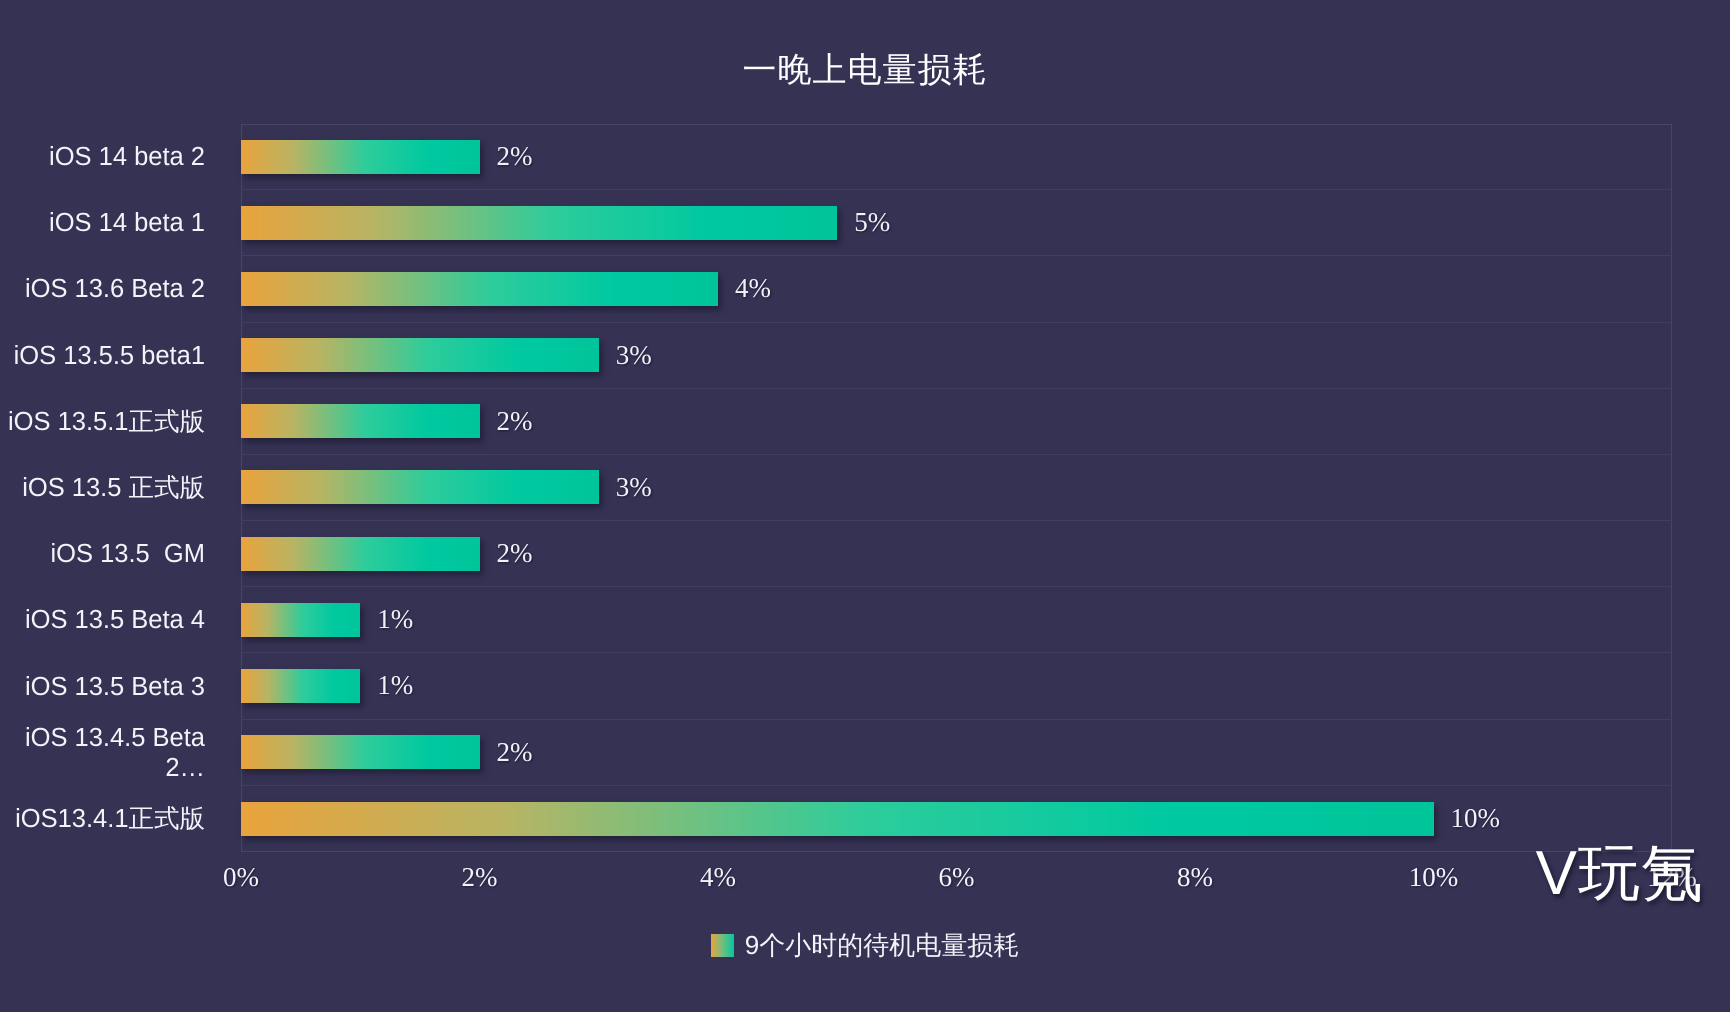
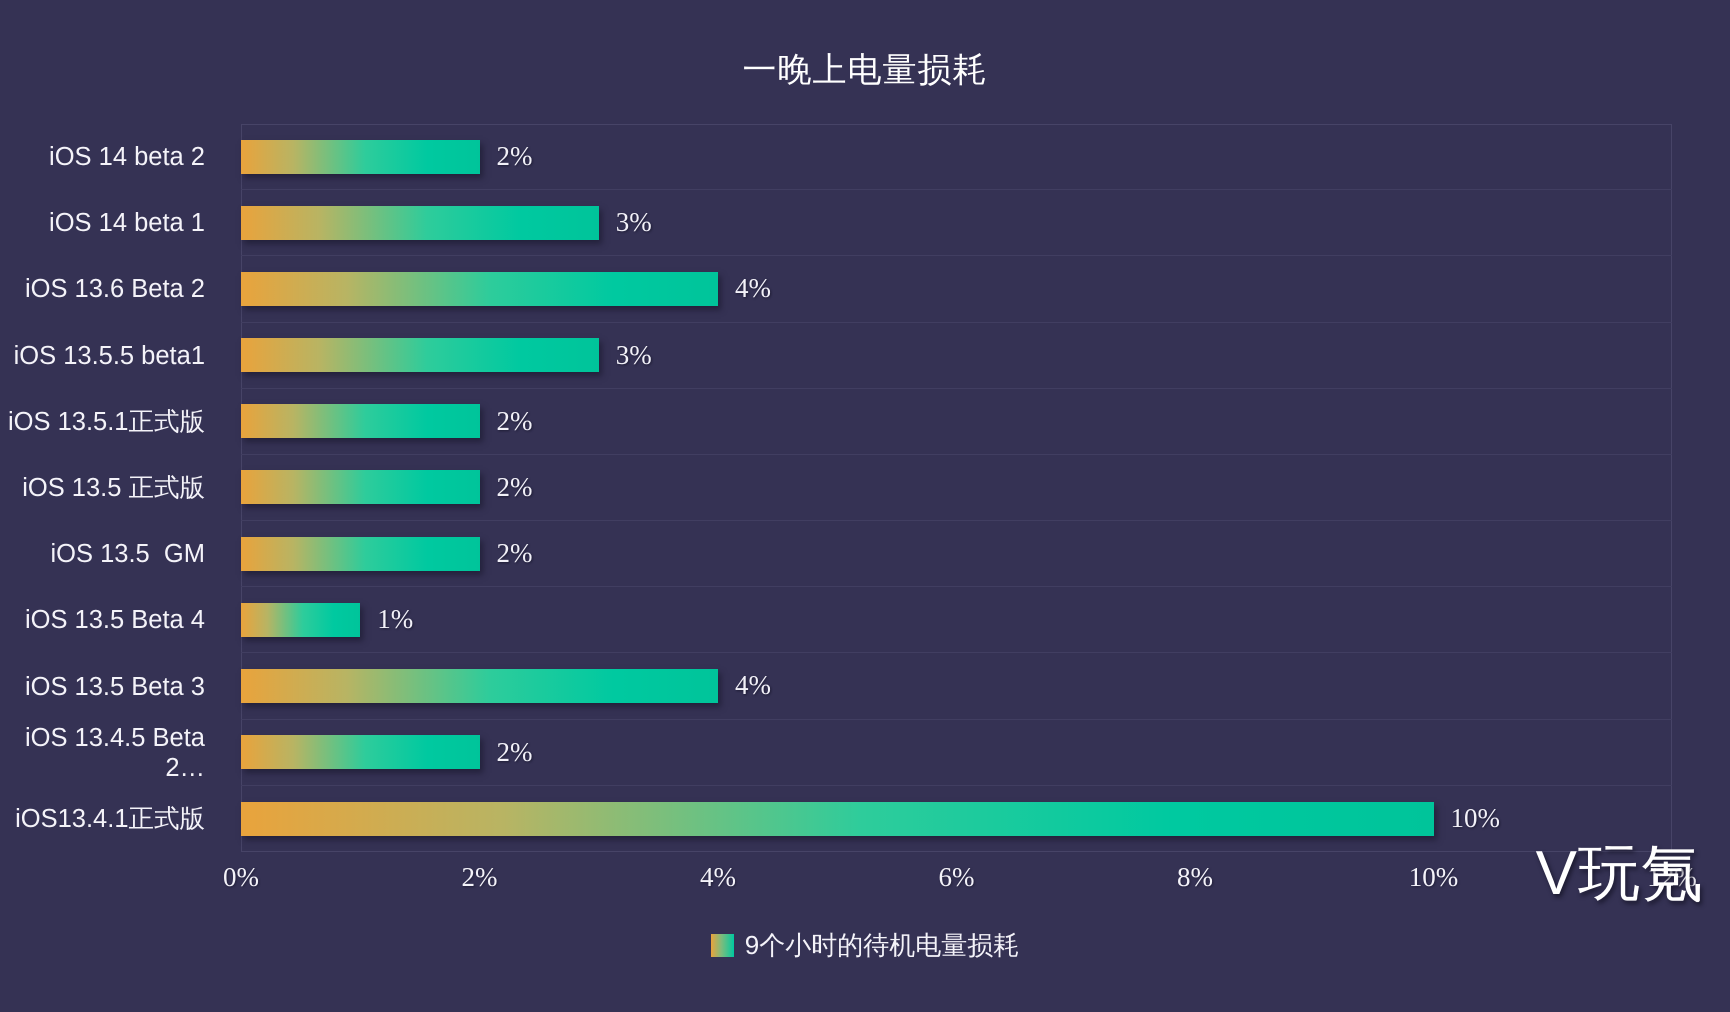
iOS 14 beta 1: 5% -> 3%
iOS 13.5 正式版: 3% -> 2%
iOS 13.5 Beta 3: 1% -> 4%
